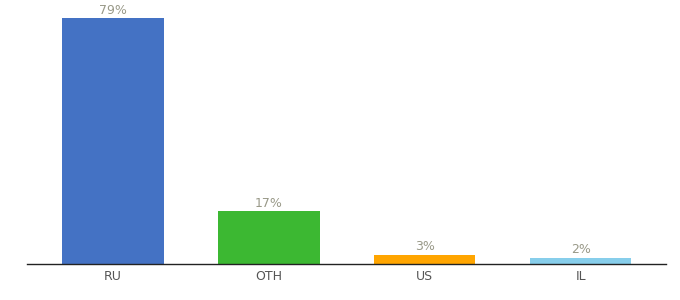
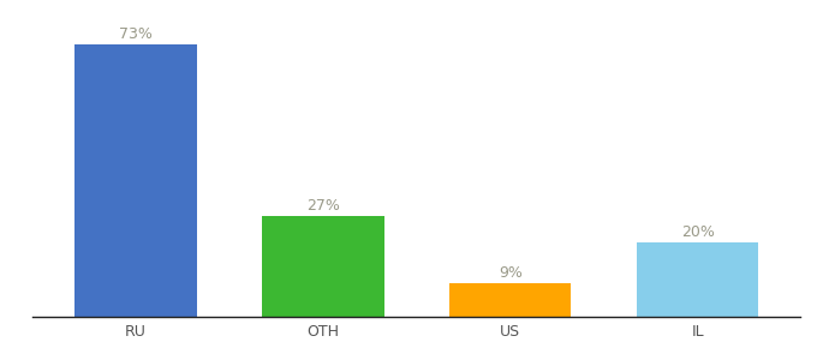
RU: 79% -> 73%
OTH: 17% -> 27%
US: 3% -> 9%
IL: 2% -> 20%
